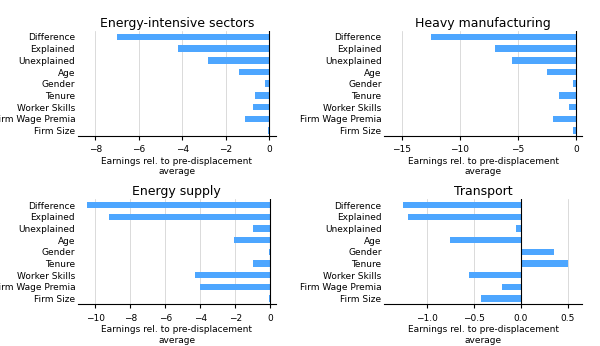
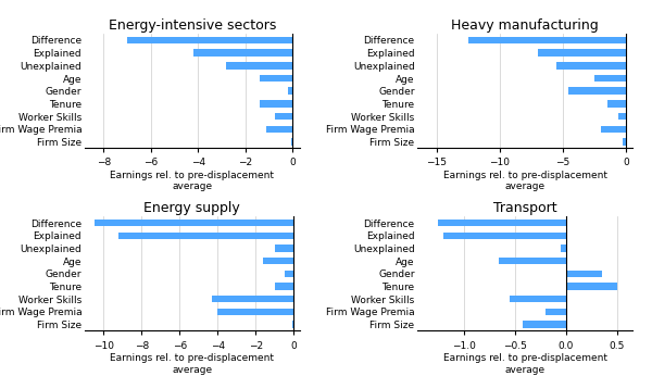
Energy-intensive sectors/Tenure: -0.65 -> -1.40
Heavy manufacturing/Gender: -0.3 -> -4.6
Energy supply/Age: -2.1 -> -1.6
Energy supply/Gender: -0.1 -> -0.5
Transport/Age: -0.75 -> -0.66
